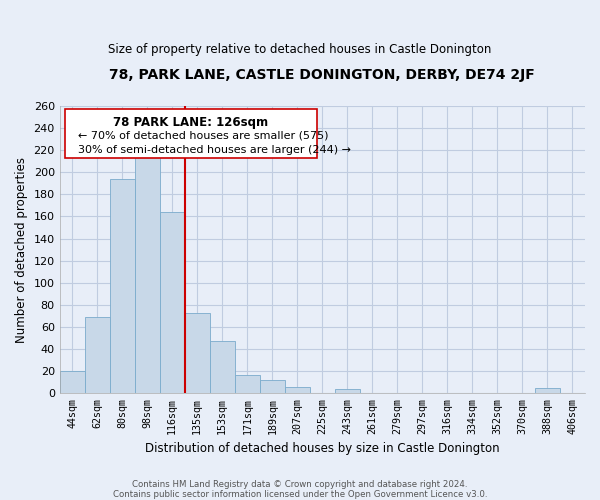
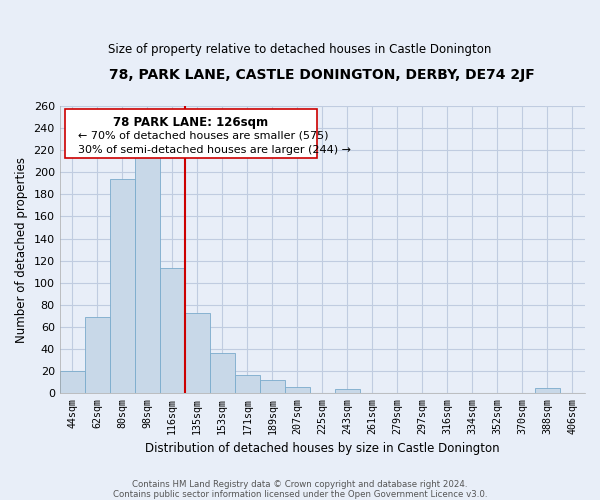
116sqm: 164 -> 113
153sqm: 47 -> 36
